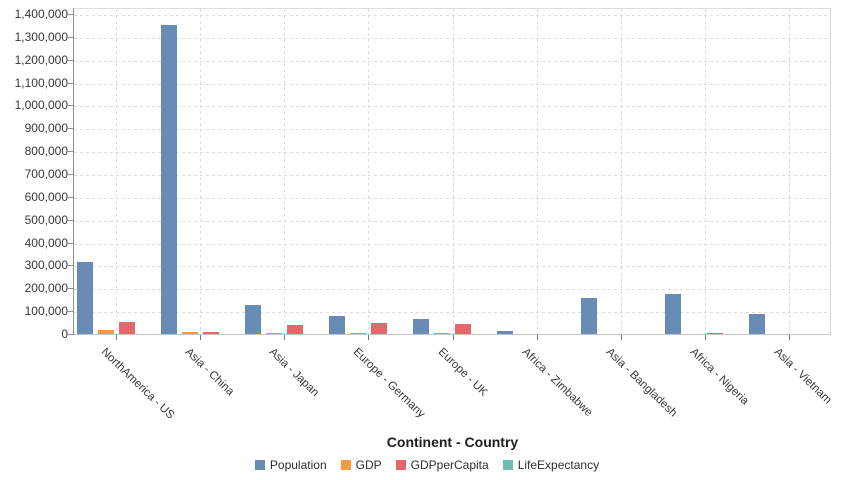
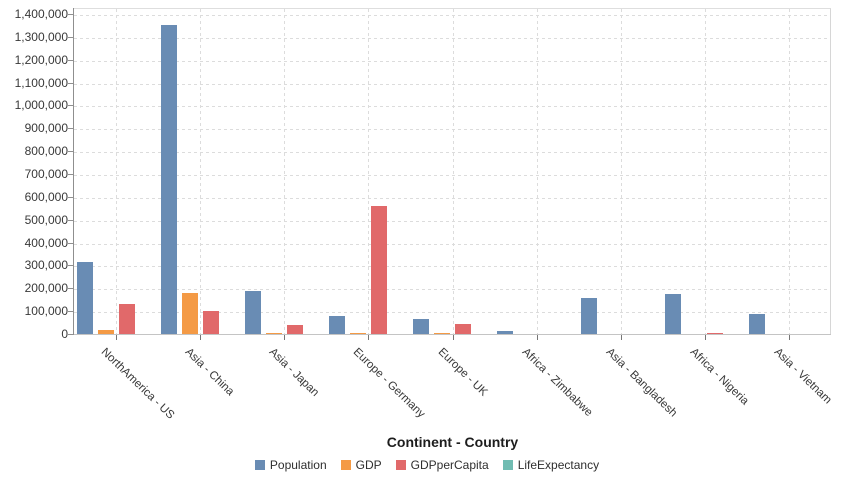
GDPperCapita/NorthAmerica - US: 50000 -> 130000
GDP/Asia - China: 10000 -> 180000
GDPperCapita/Asia - China: 10000 -> 100000
Population/Asia - Japan: 130000 -> 190000
GDPperCapita/Europe - Germany: 50000 -> 560000
